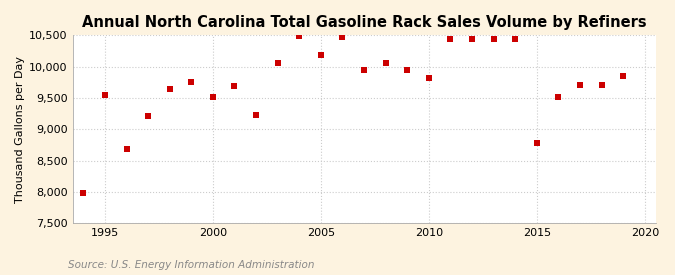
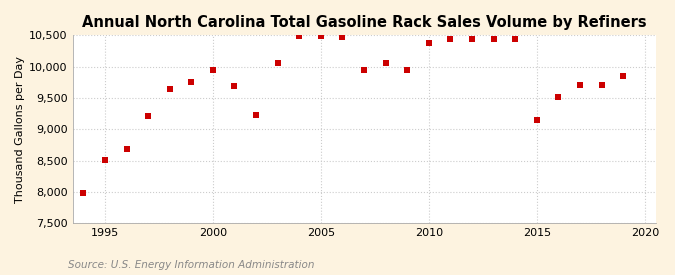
1995: 9,540 -> 8,500
2000: 9,520 -> 9,950
2005: 10,180 -> 10,500
2010: 9,820 -> 10,370
2015: 8,780 -> 9,140
